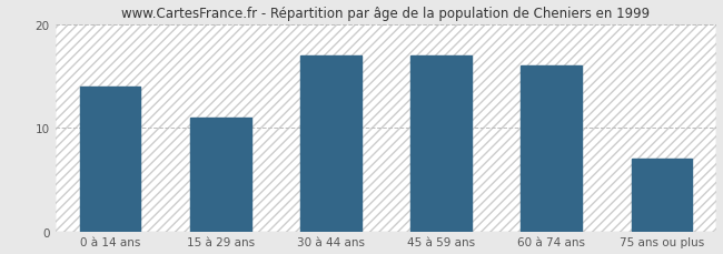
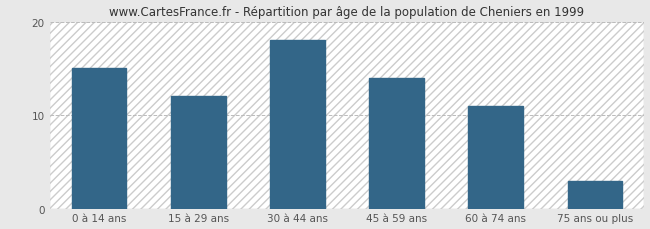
0 à 14 ans: 14 -> 15
15 à 29 ans: 11 -> 12
30 à 44 ans: 17 -> 18
45 à 59 ans: 17 -> 14
60 à 74 ans: 16 -> 11
75 ans ou plus: 7 -> 3
